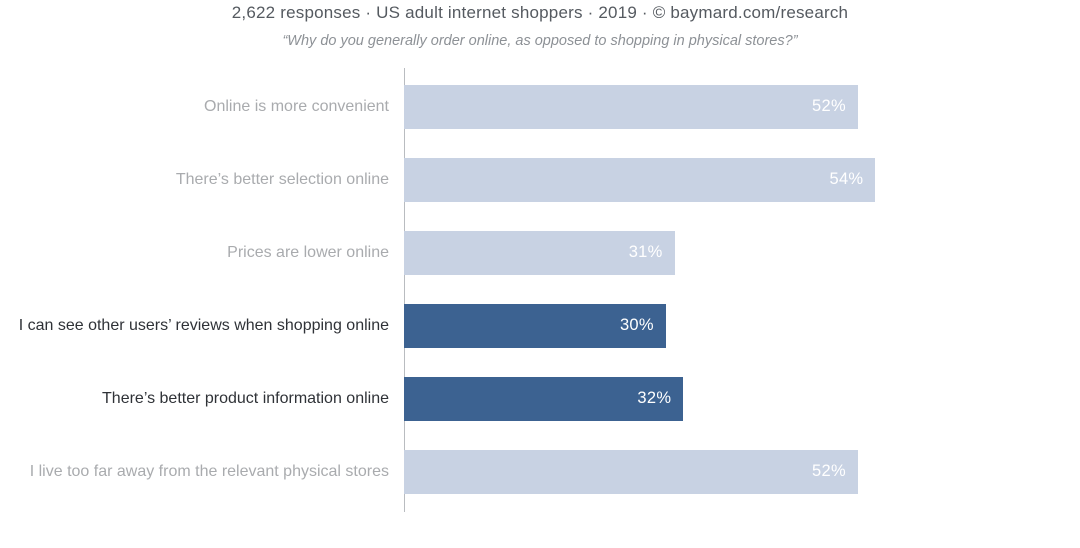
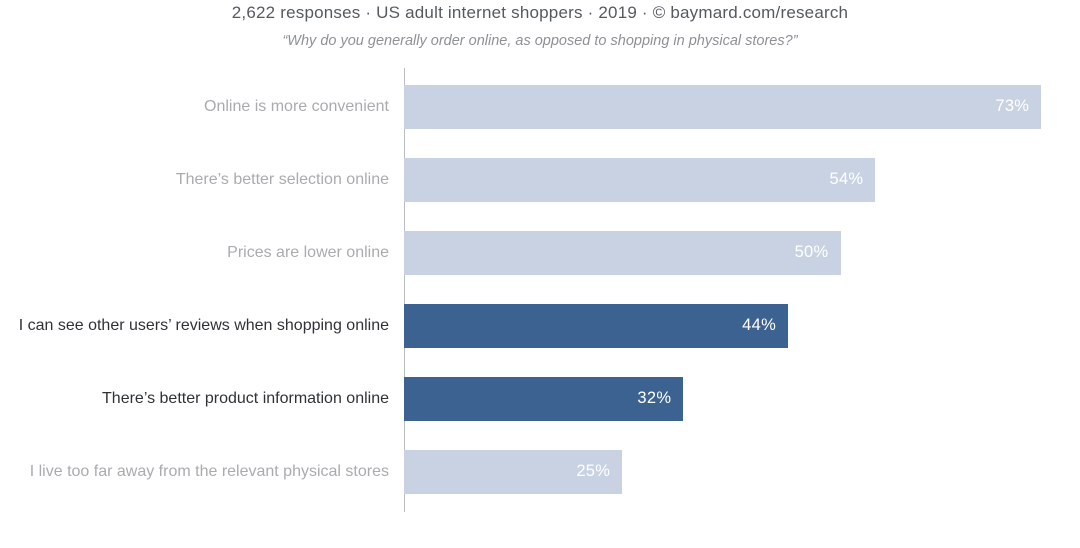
Online is more convenient: 52% -> 73%
Prices are lower online: 31% -> 50%
I can see other users’ reviews when shopping online: 30% -> 44%
I live too far away from the relevant physical stores: 52% -> 25%
